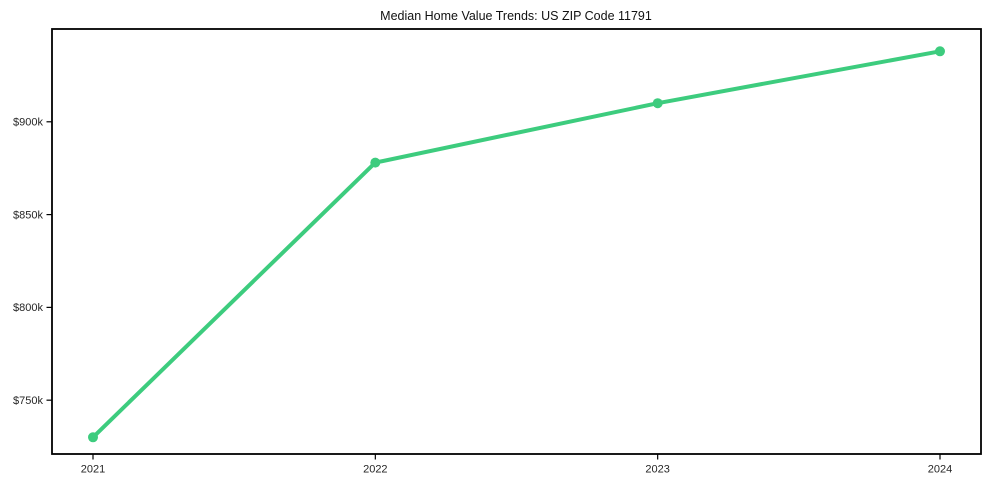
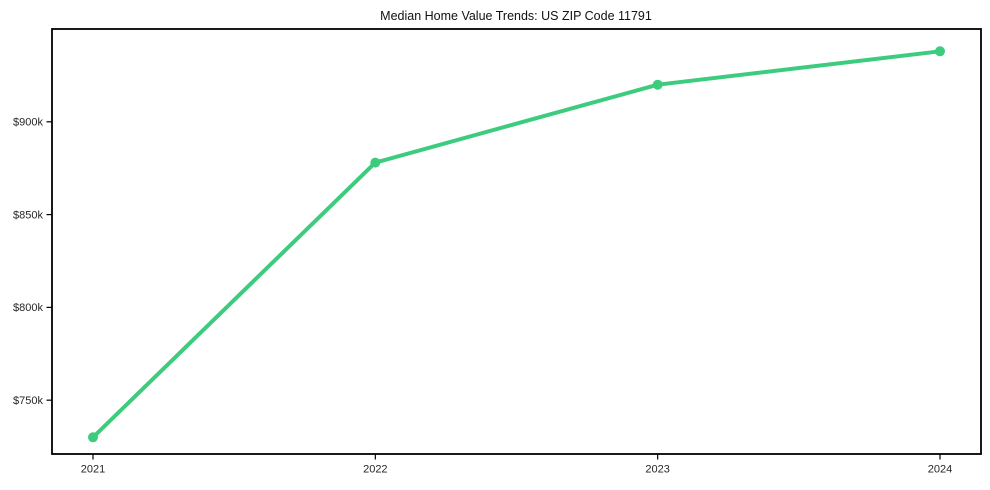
2023: $910k -> $920k
